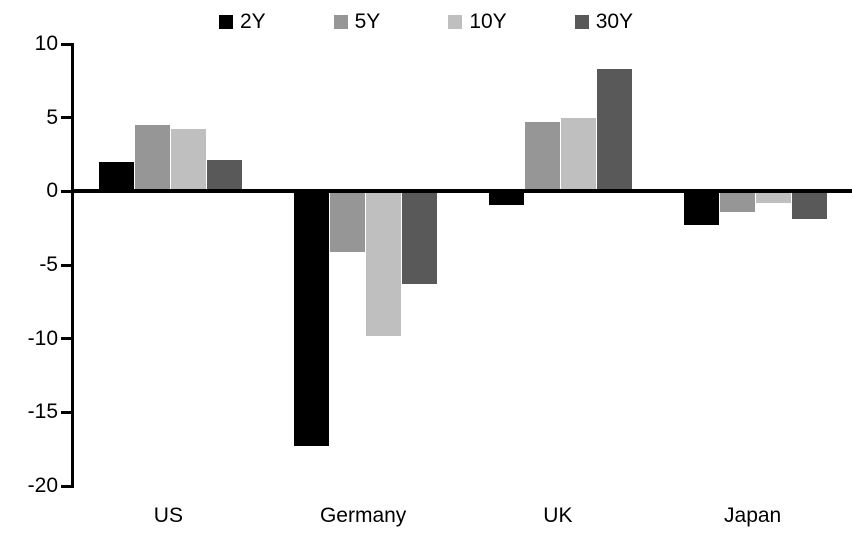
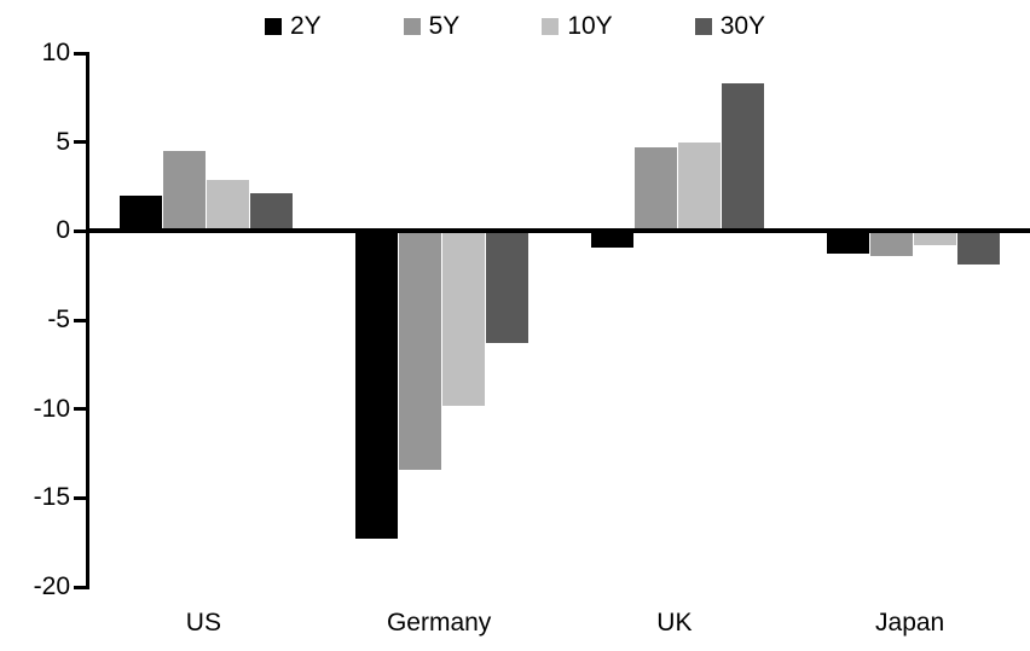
10Y/US: 4.2 -> 2.9
5Y/Germany: -4.1 -> -13.4
2Y/Japan: -2.3 -> -1.3
